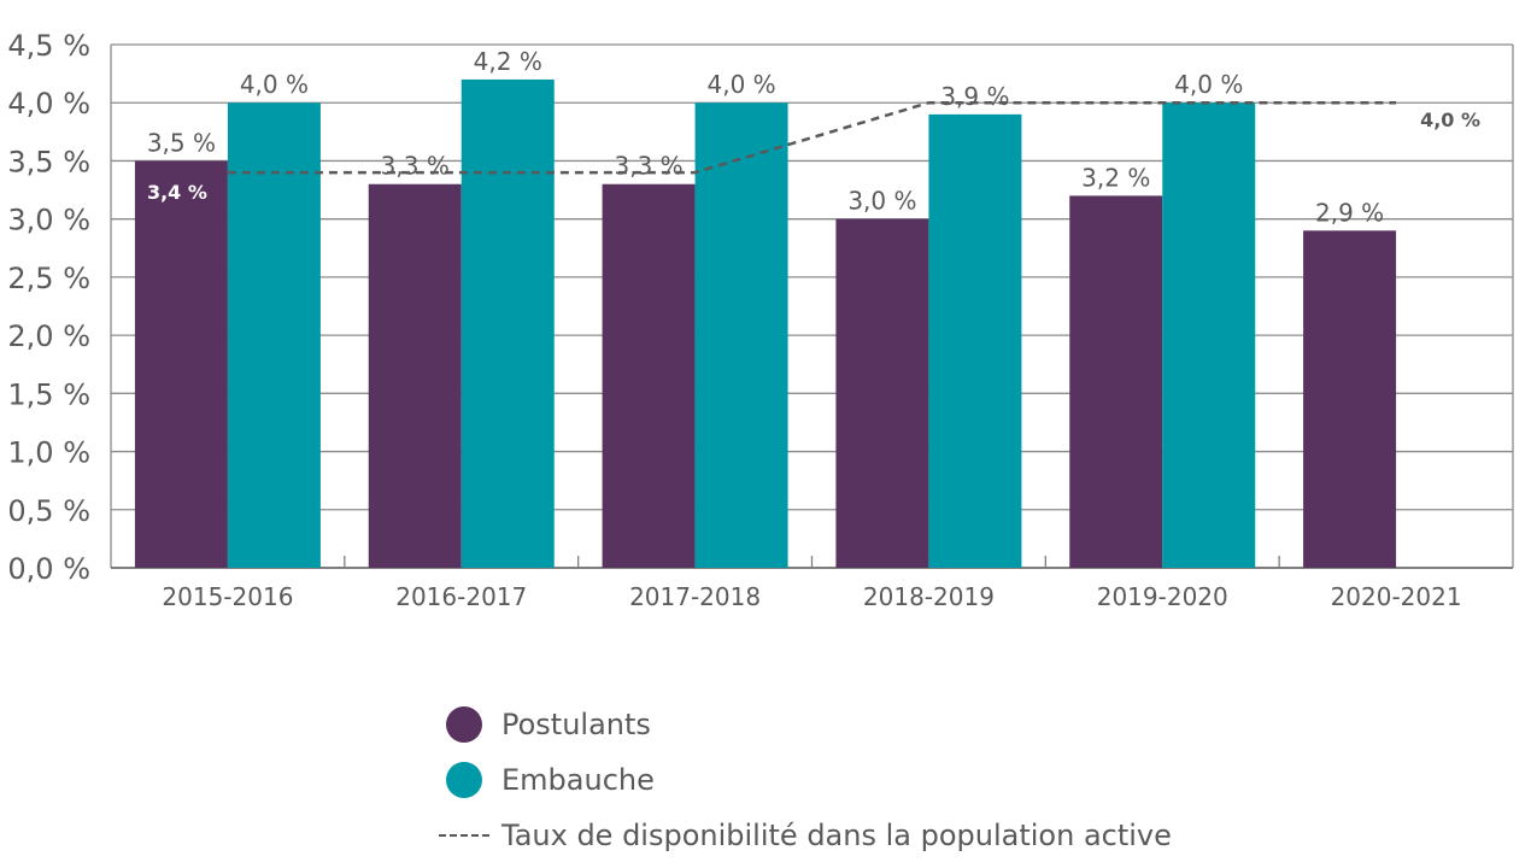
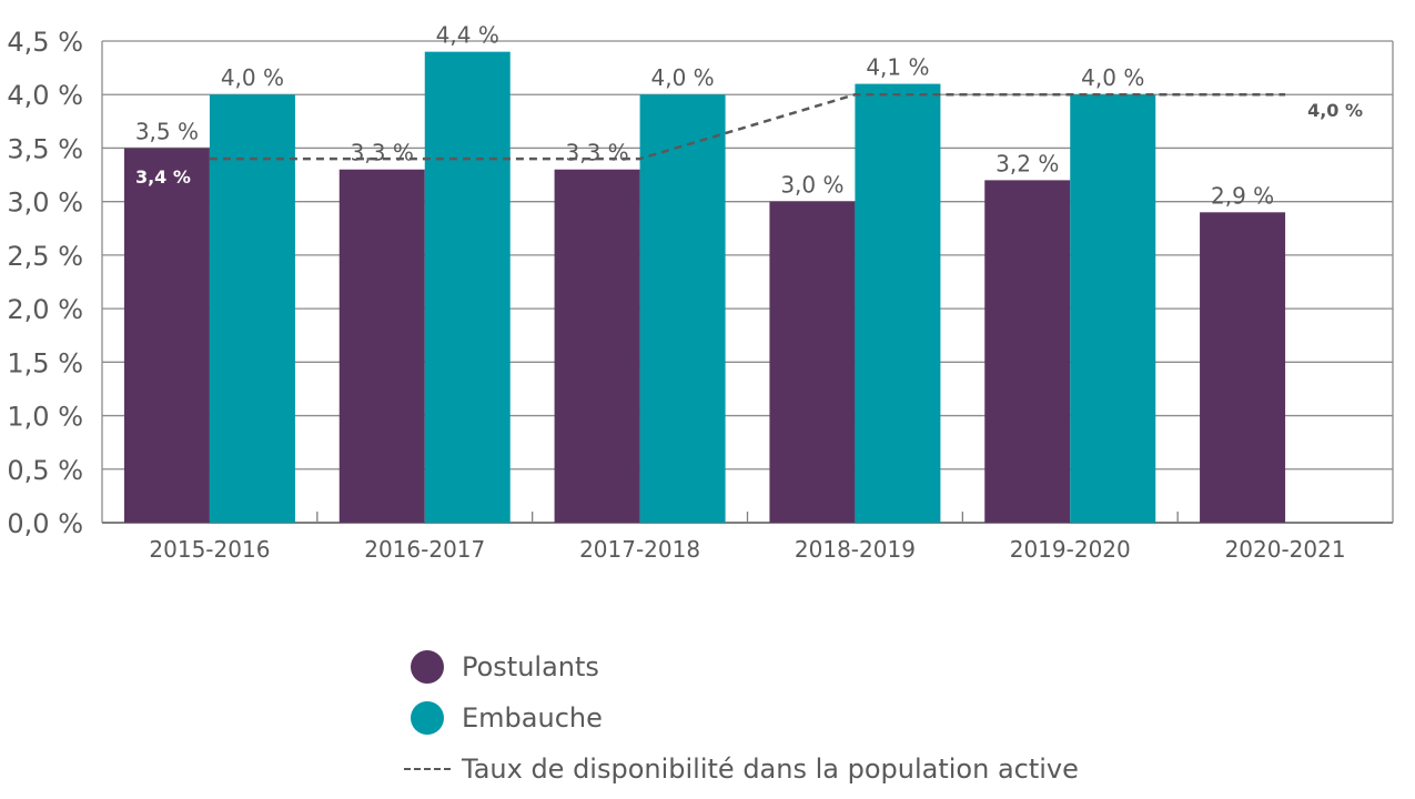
Embauche/2016-2017: 4,2 -> 4,4
Embauche/2018-2019: 3,9 -> 4,1
